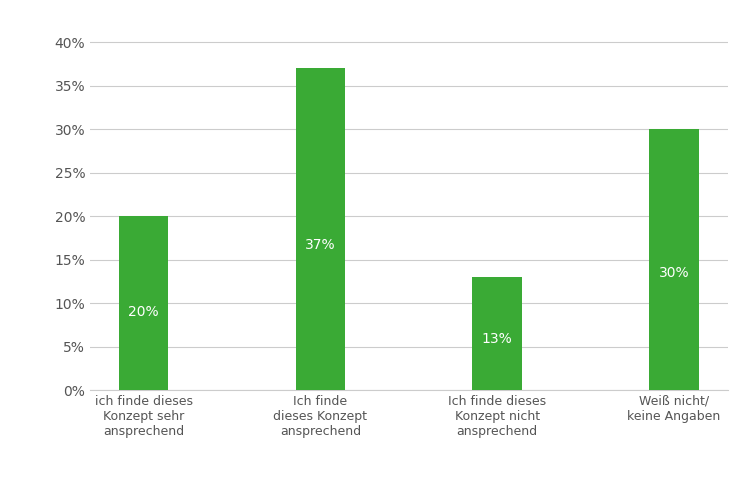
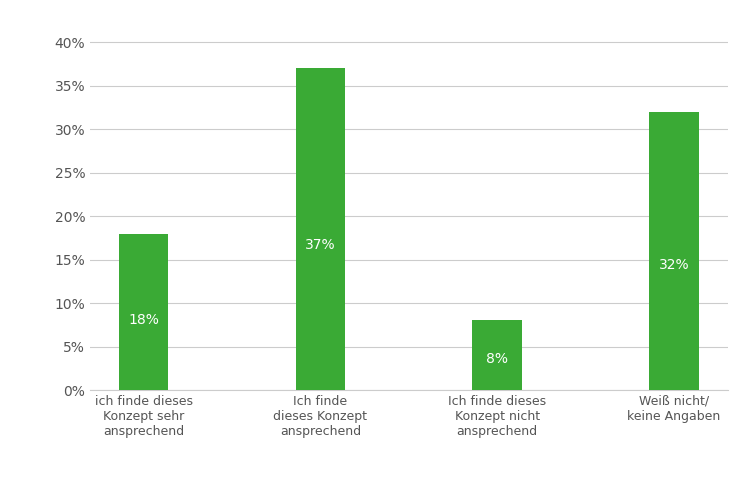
ich finde dieses Konzept sehr ansprechend: 20% -> 18%
Ich finde dieses Konzept nicht ansprechend: 13% -> 8%
Weiß nicht/ keine Angaben: 30% -> 32%
